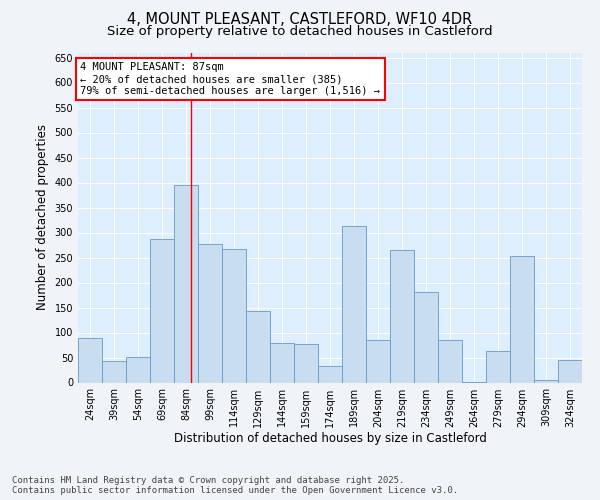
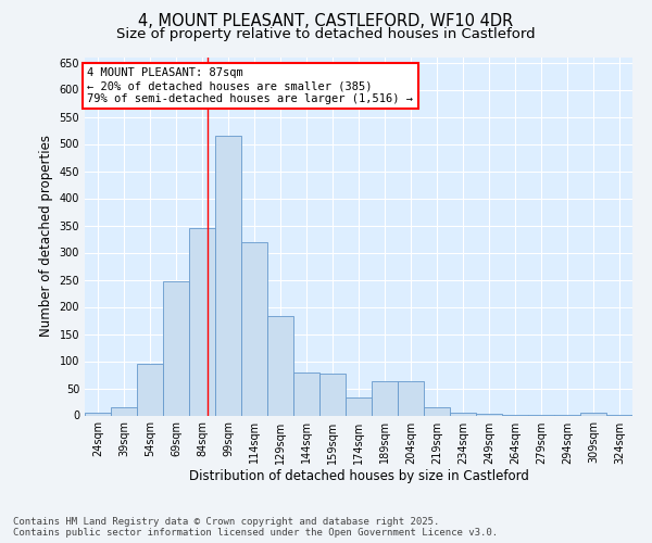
24sqm: 90 -> 5
39sqm: 44 -> 15
54sqm: 52 -> 95
69sqm: 288 -> 248
84sqm: 396 -> 345
99sqm: 278 -> 515
114sqm: 268 -> 320
129sqm: 144 -> 183
189sqm: 314 -> 63
204sqm: 86 -> 63
219sqm: 266 -> 15
234sqm: 182 -> 5
249sqm: 86 -> 3
279sqm: 64 -> 2
294sqm: 254 -> 1
324sqm: 46 -> 2
